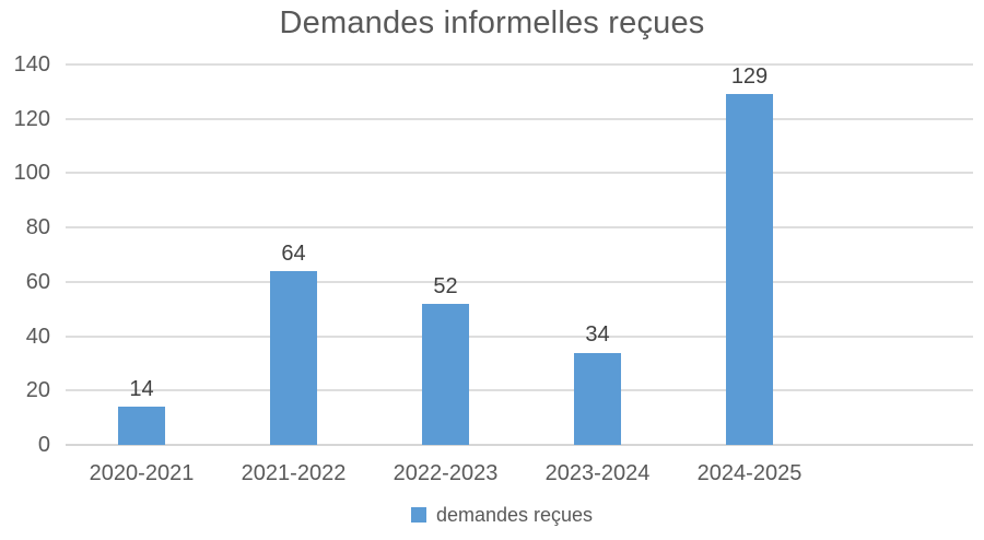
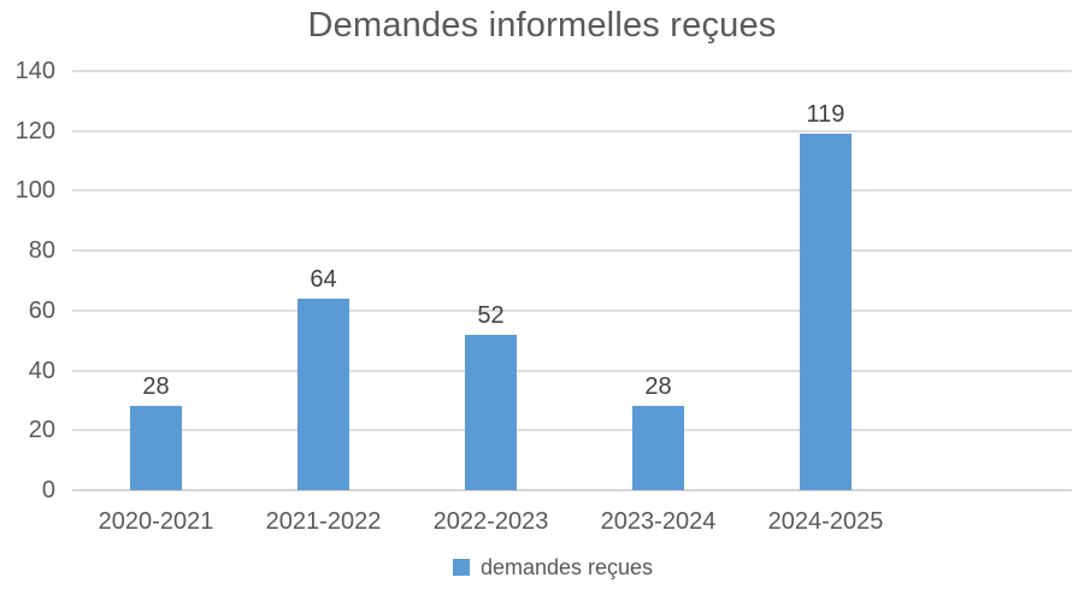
2020-2021: 14 -> 28
2023-2024: 34 -> 28
2024-2025: 129 -> 119
